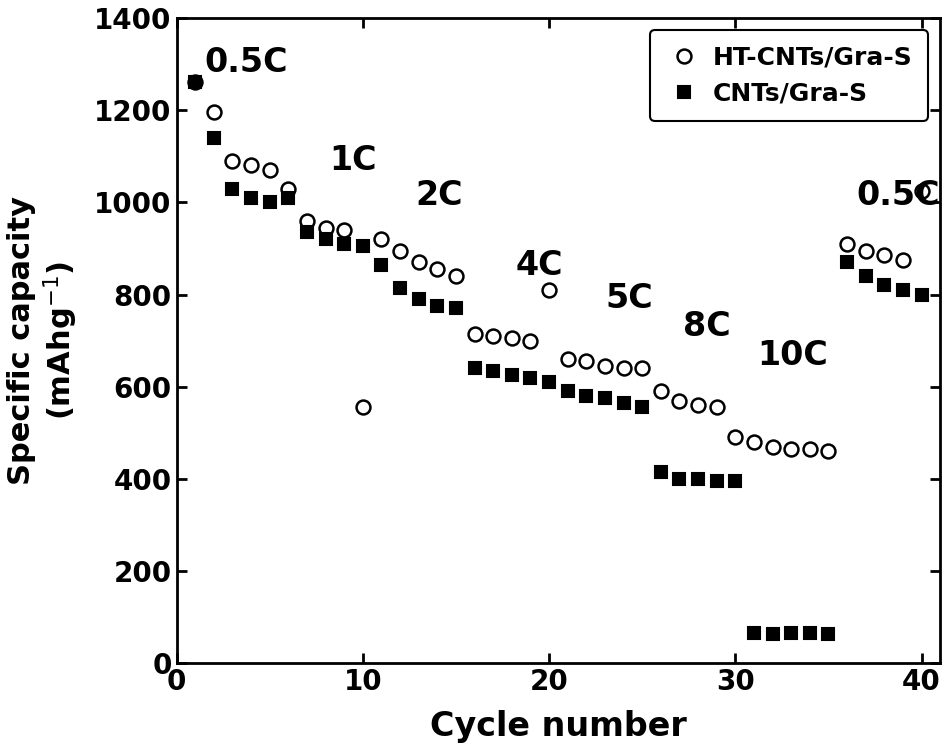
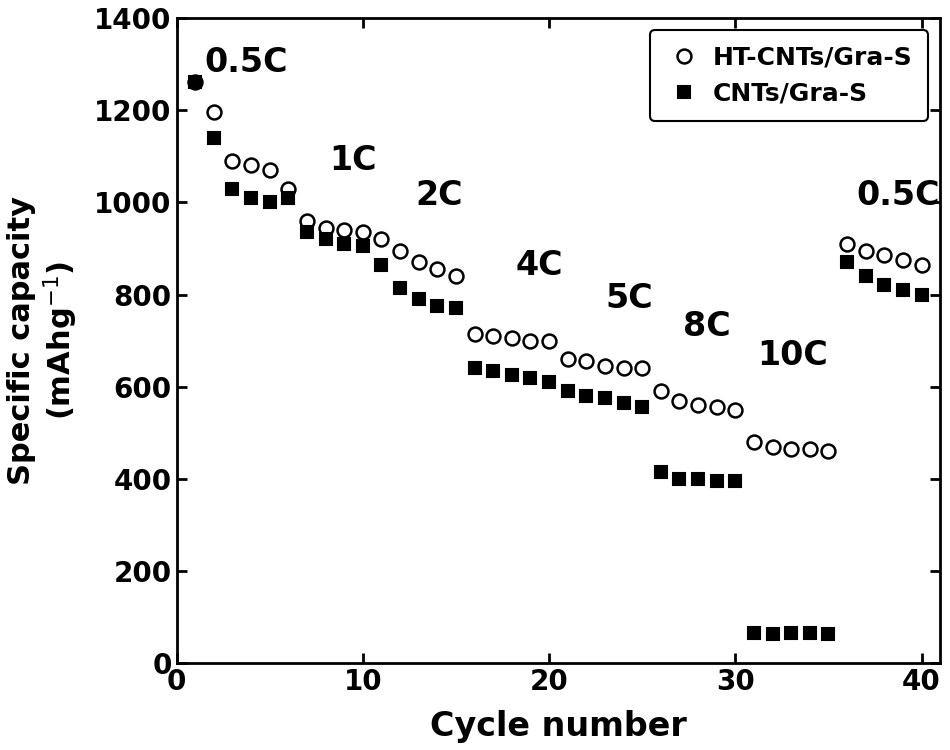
HT-CNTs/Gra-S/10: 555 -> 935
HT-CNTs/Gra-S/20: 810 -> 700
HT-CNTs/Gra-S/30: 490 -> 550
HT-CNTs/Gra-S/40: 1025 -> 865
